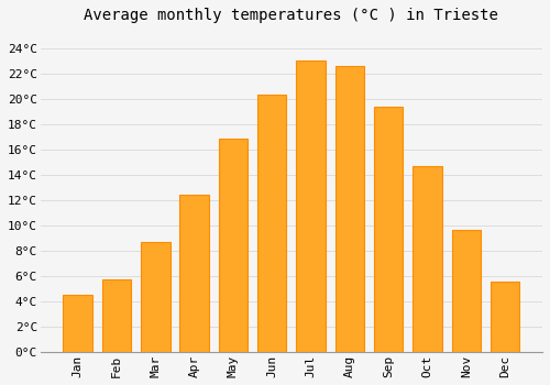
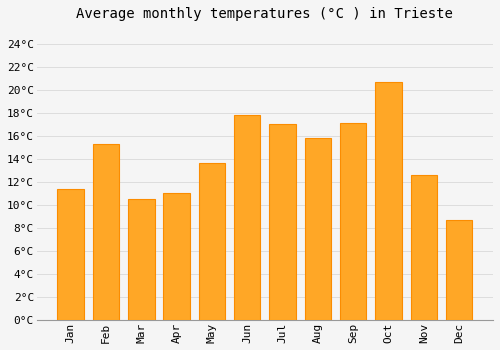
Jan: 4.5°C -> 11.4°C
Feb: 5.7°C -> 15.3°C
Mar: 8.7°C -> 10.5°C
Apr: 12.4°C -> 11.0°C
May: 16.8°C -> 13.6°C
Jun: 20.3°C -> 17.8°C
Jul: 23.0°C -> 17.0°C
Aug: 22.6°C -> 15.8°C
Sep: 19.4°C -> 17.1°C
Oct: 14.7°C -> 20.7°C
Nov: 9.6°C -> 12.6°C
Dec: 5.6°C -> 8.7°C
